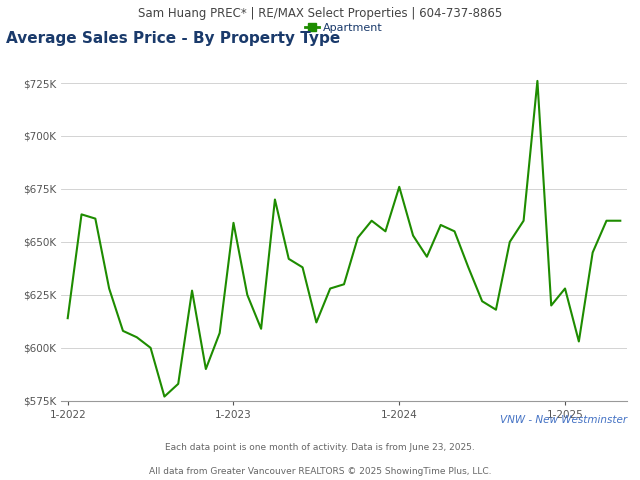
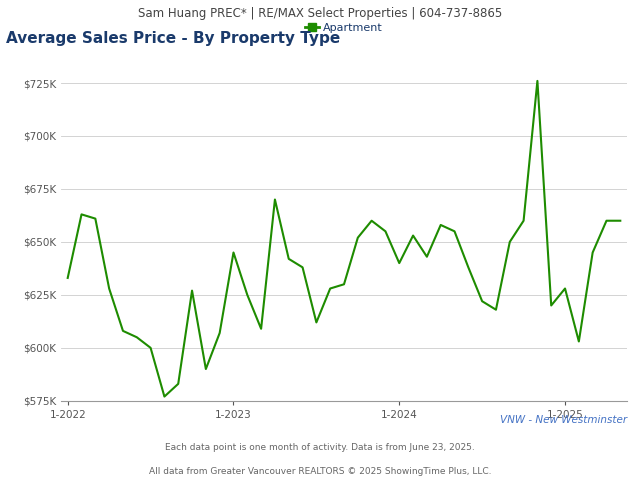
1-2022: $614K -> $633K
1-2023: $659K -> $645K
1-2024: $676K -> $640K
